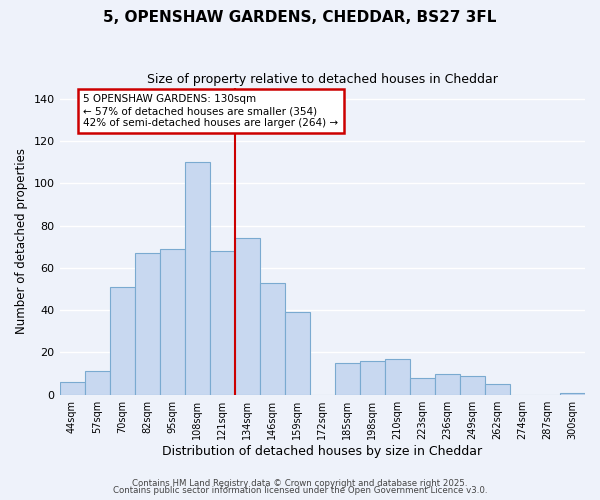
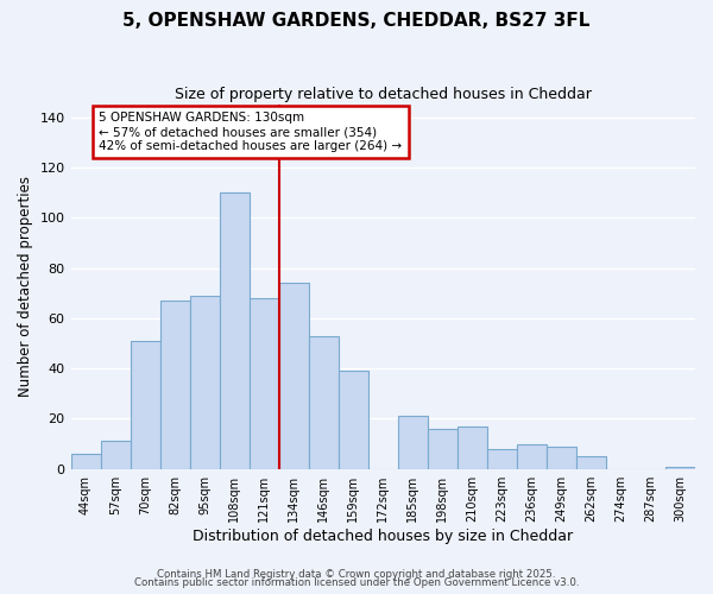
185sqm: 15 -> 21
